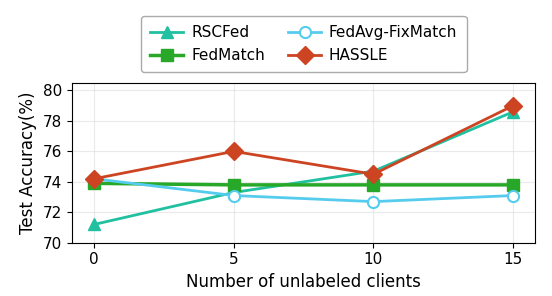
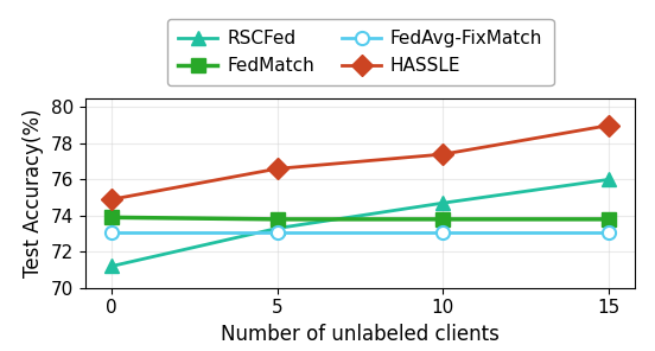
FedAvg-FixMatch/0: 74.2 -> 73.1
HASSLE/0: 74.2 -> 74.9
HASSLE/5: 76.0 -> 76.6
FedAvg-FixMatch/10: 72.7 -> 73.1
HASSLE/10: 74.5 -> 77.4
RSCFed/15: 78.6 -> 76.0
